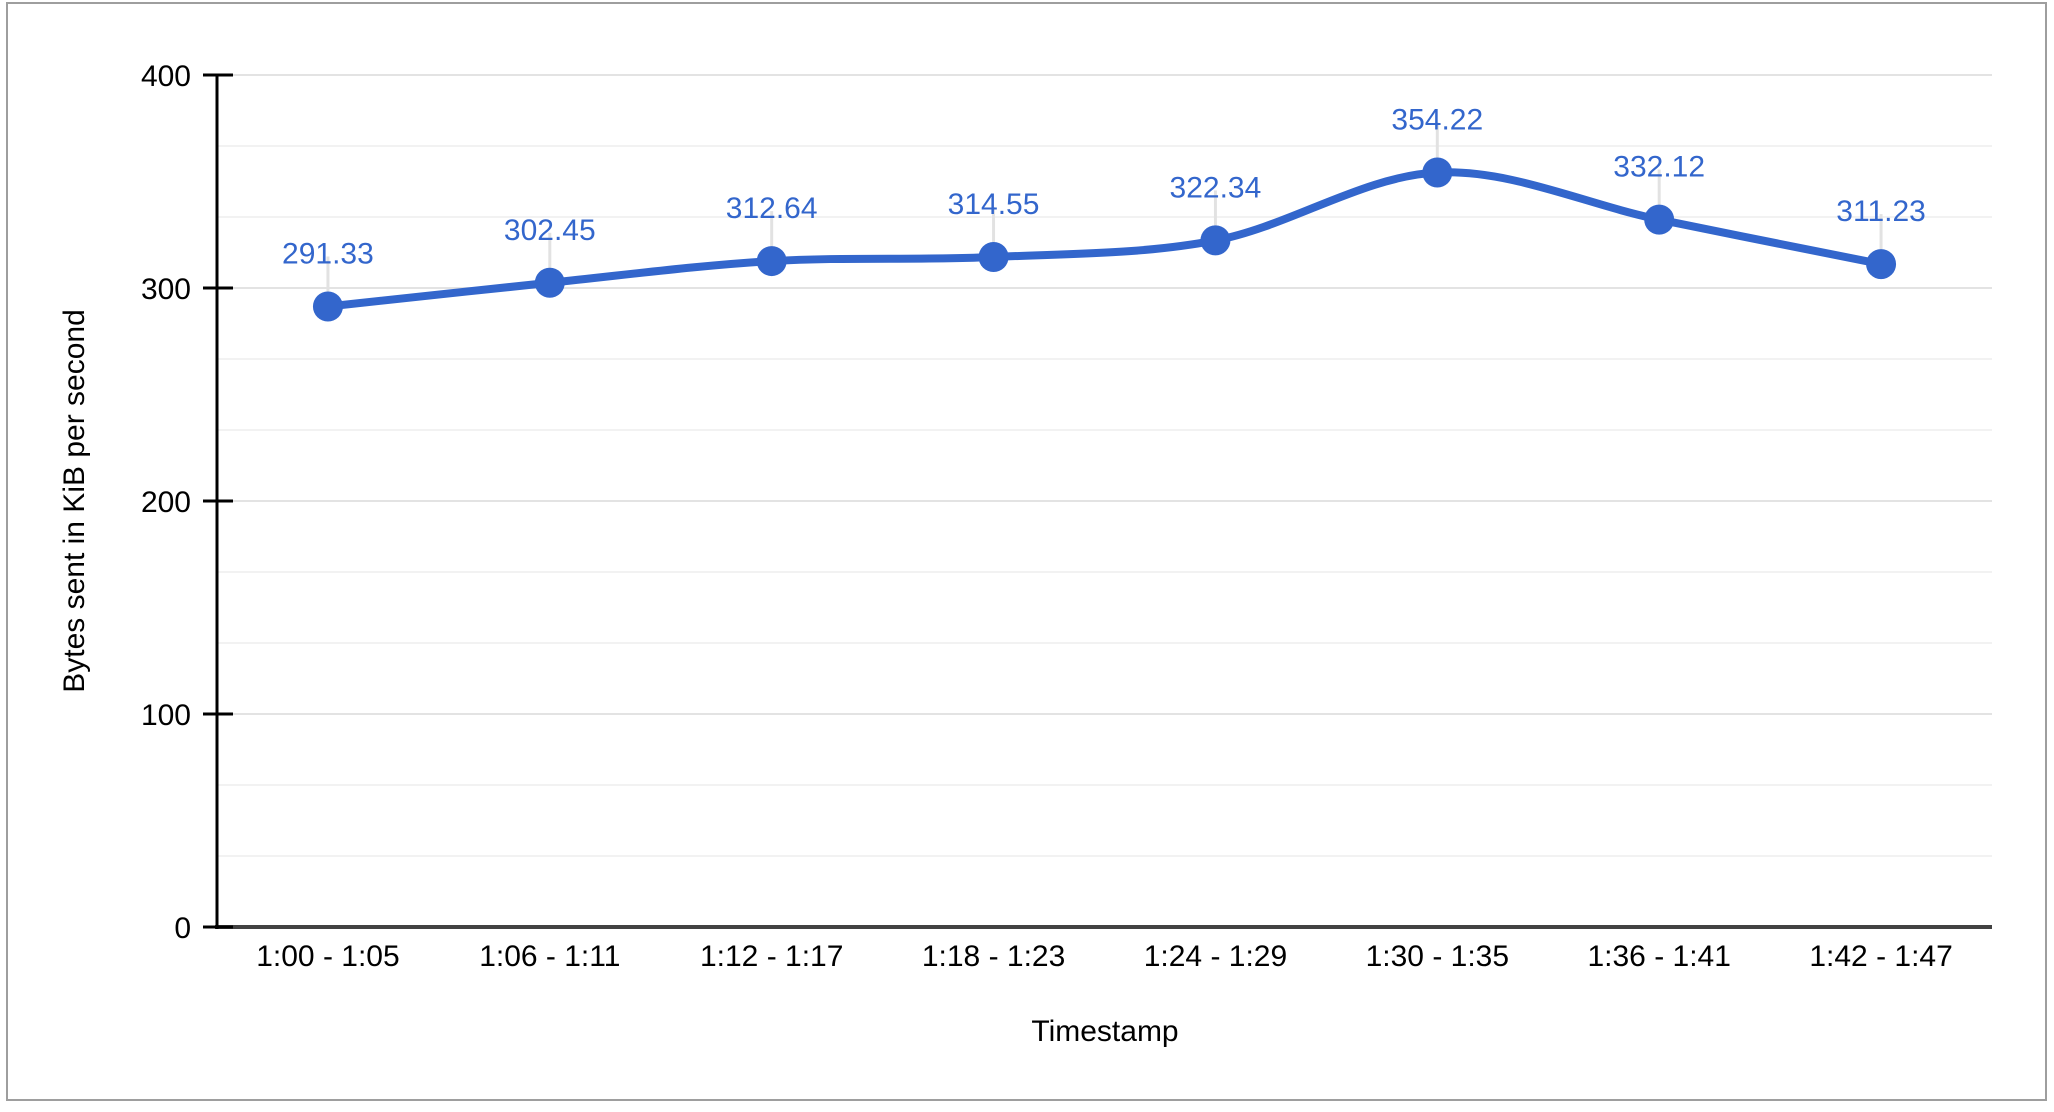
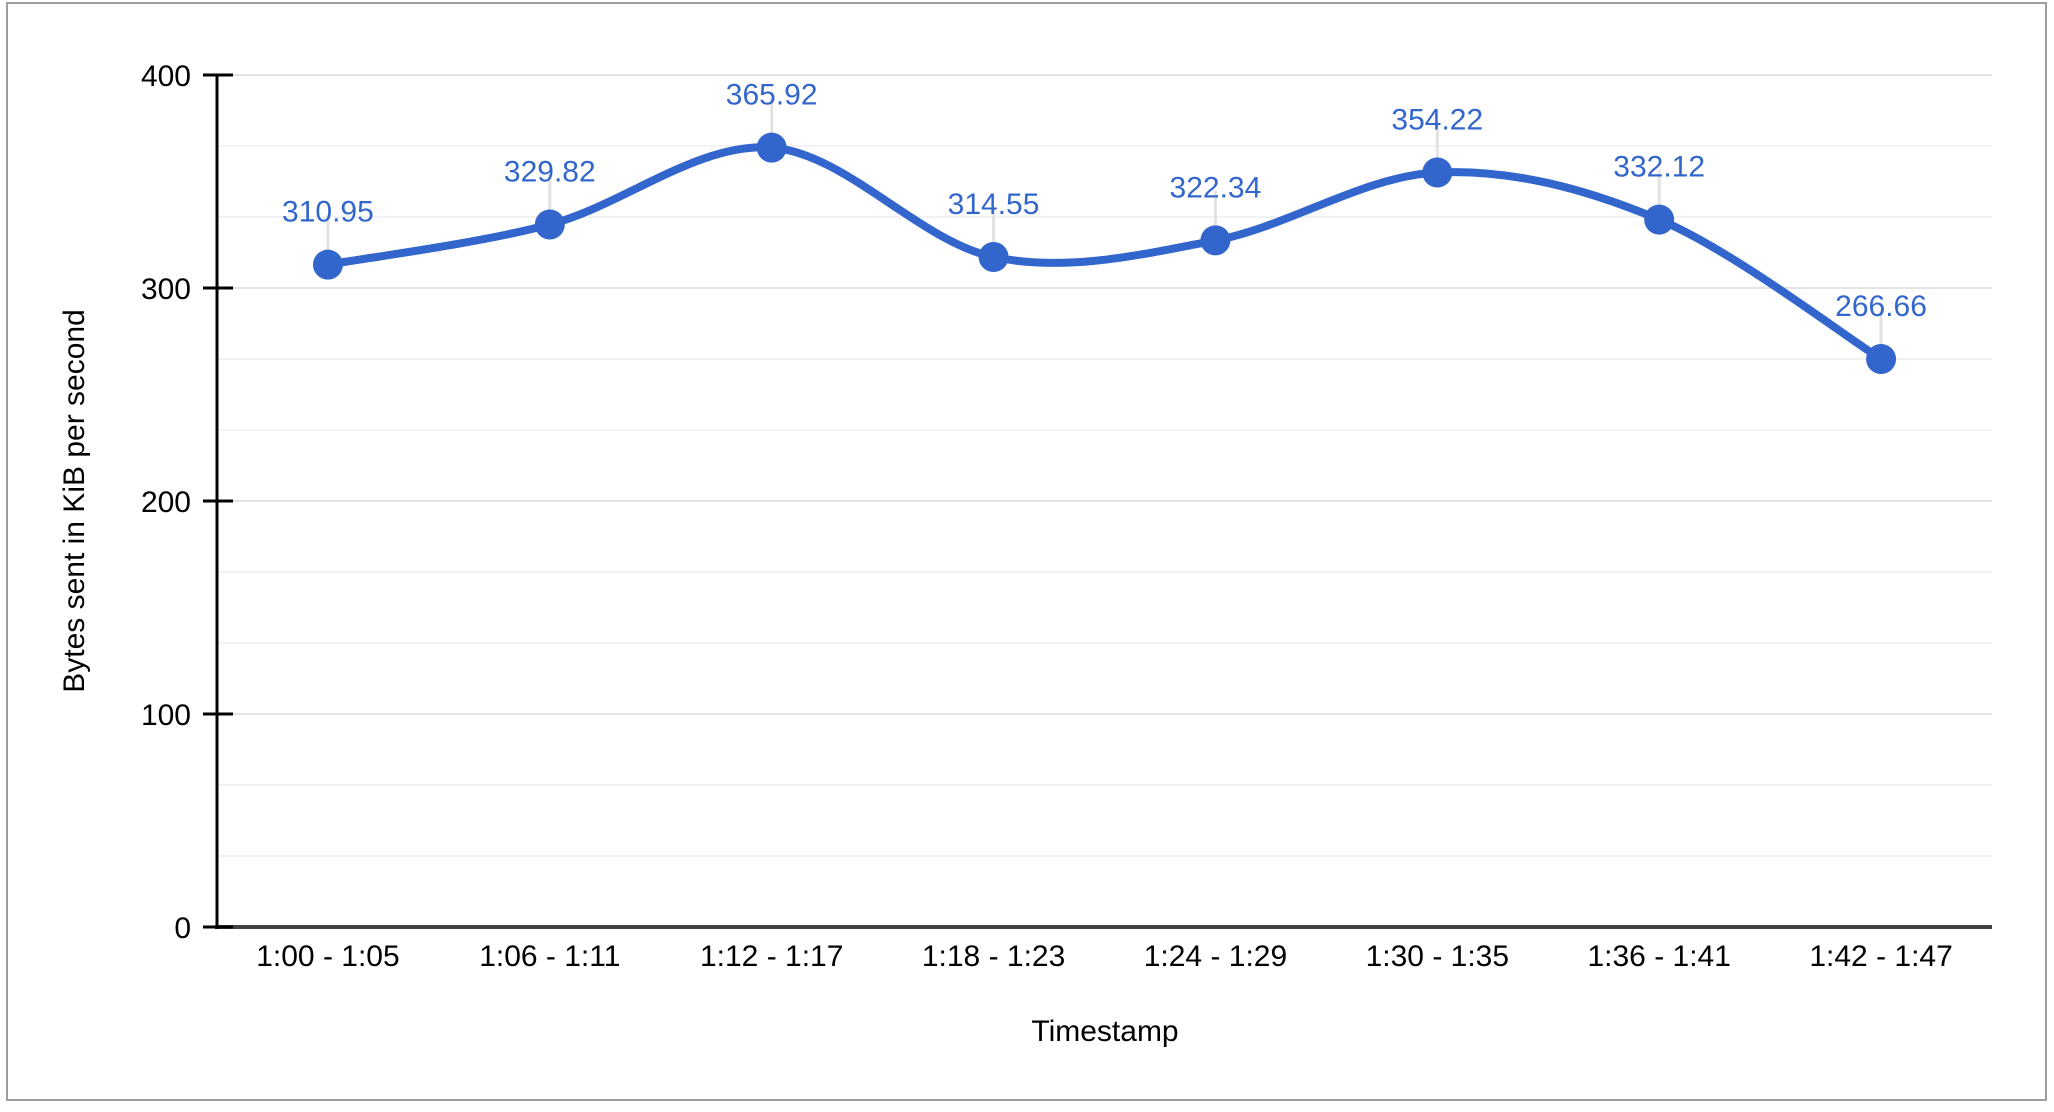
1:00 - 1:05: 291.33 -> 310.95
1:06 - 1:11: 302.45 -> 329.82
1:12 - 1:17: 312.64 -> 365.92
1:42 - 1:47: 311.23 -> 266.66
